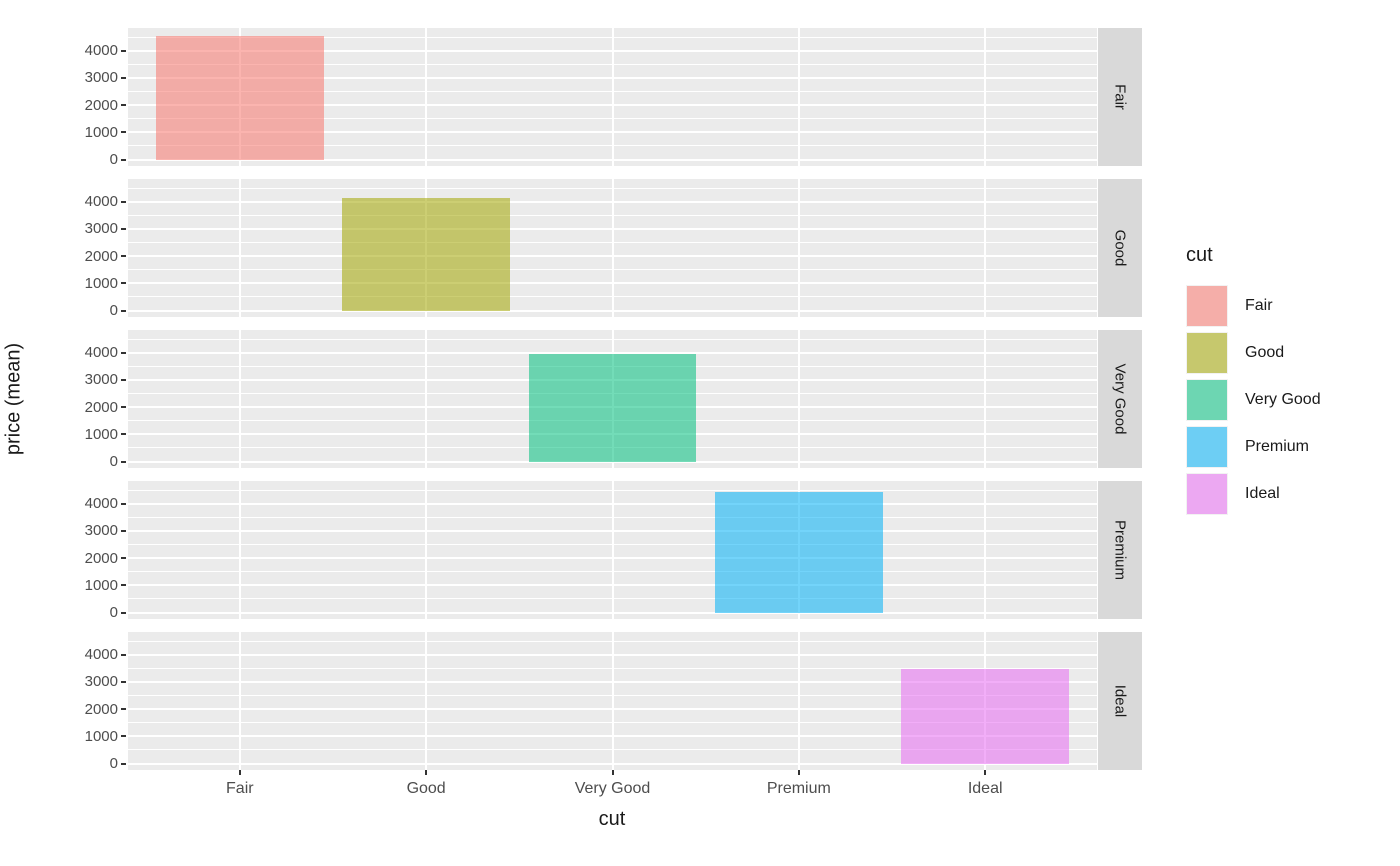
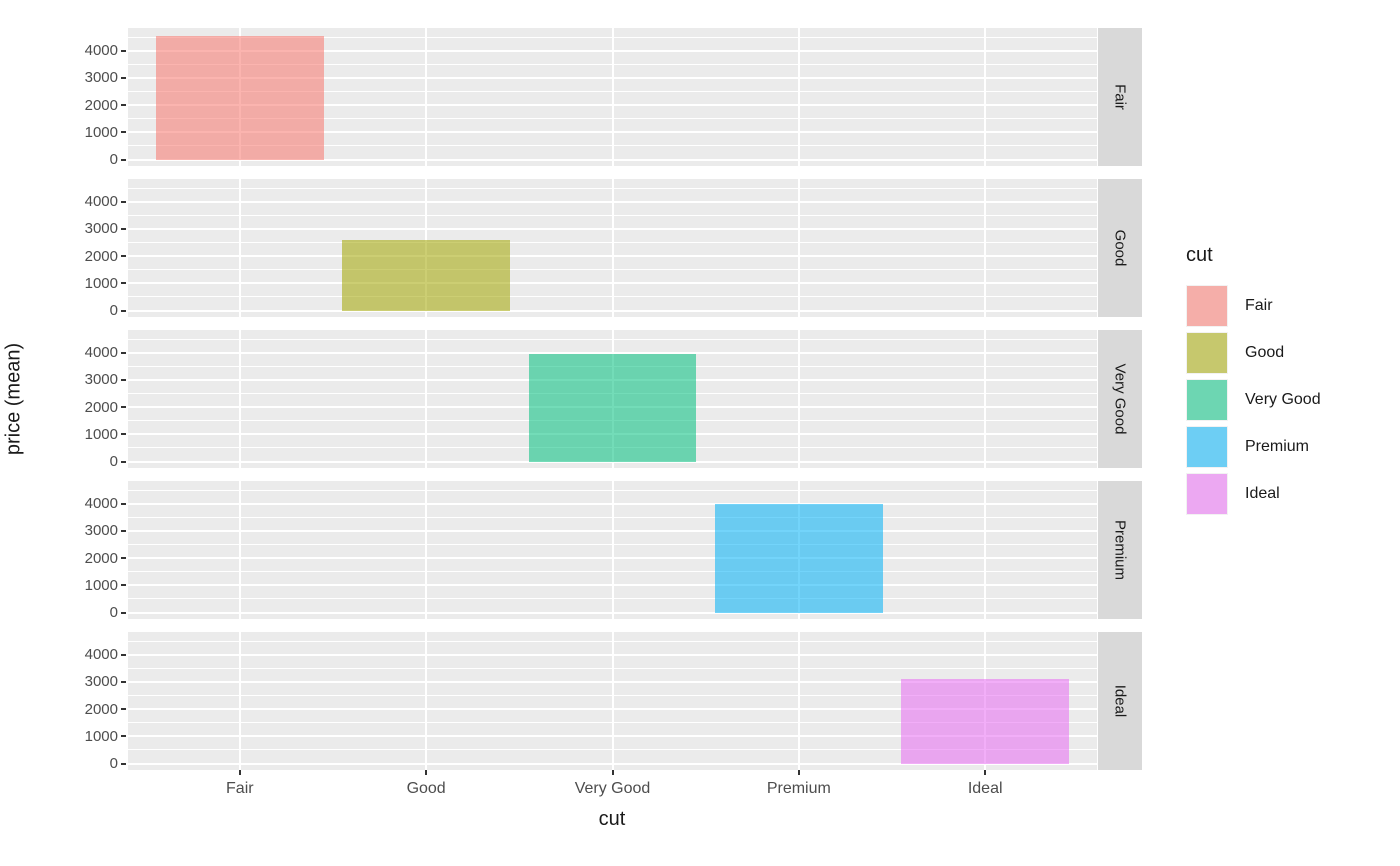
Good: 4200 -> 2600
Premium: 4400 -> 4000
Ideal: 3500 -> 3100
